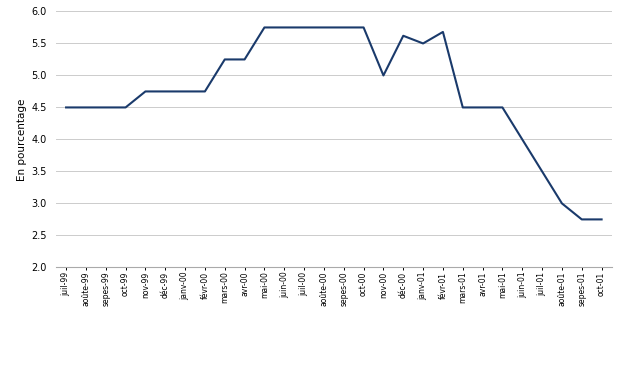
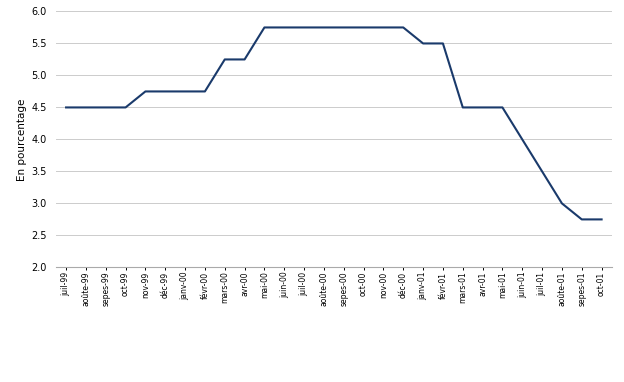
nov-00: 5.00 -> 5.75
déc-00: 5.62 -> 5.75
févr-01: 5.68 -> 5.50
